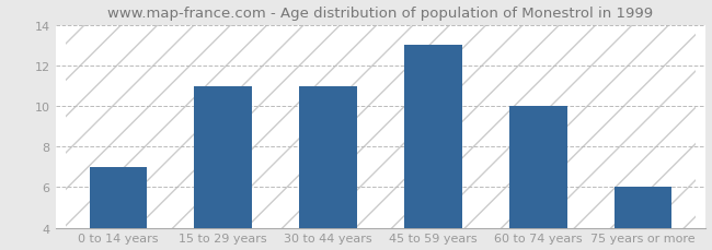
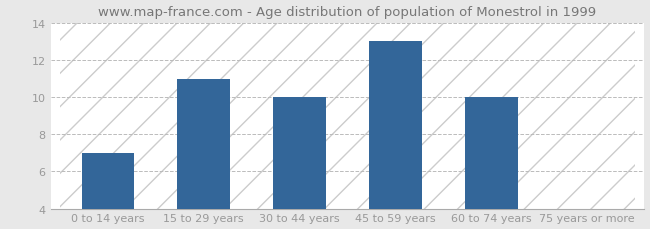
30 to 44 years: 11 -> 10
75 years or more: 6 -> 4
